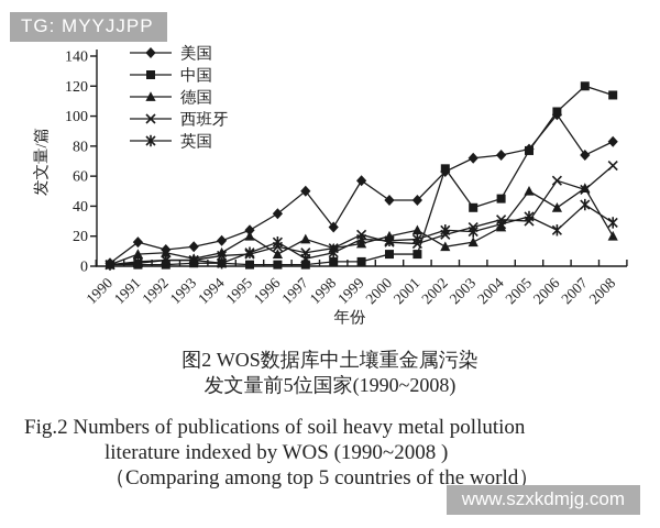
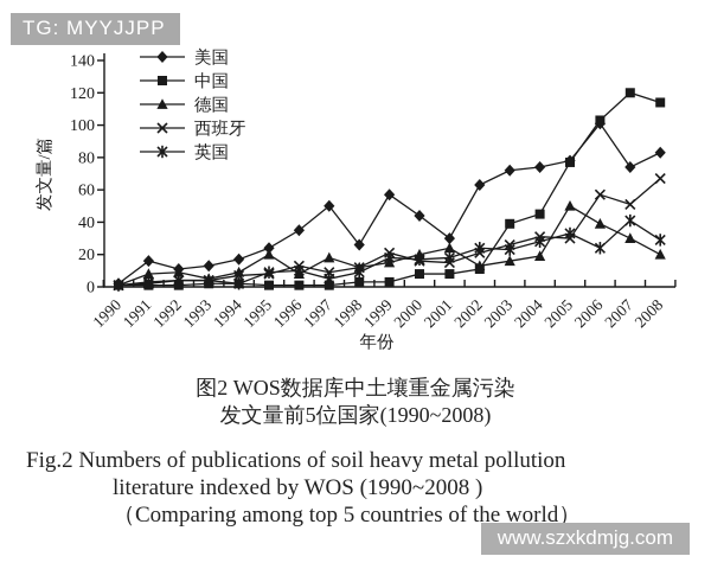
英国/1996: 16 -> 10
美国/2001: 44 -> 30
中国/2002: 65 -> 11
德国/2004: 26 -> 19
德国/2007: 52 -> 30
